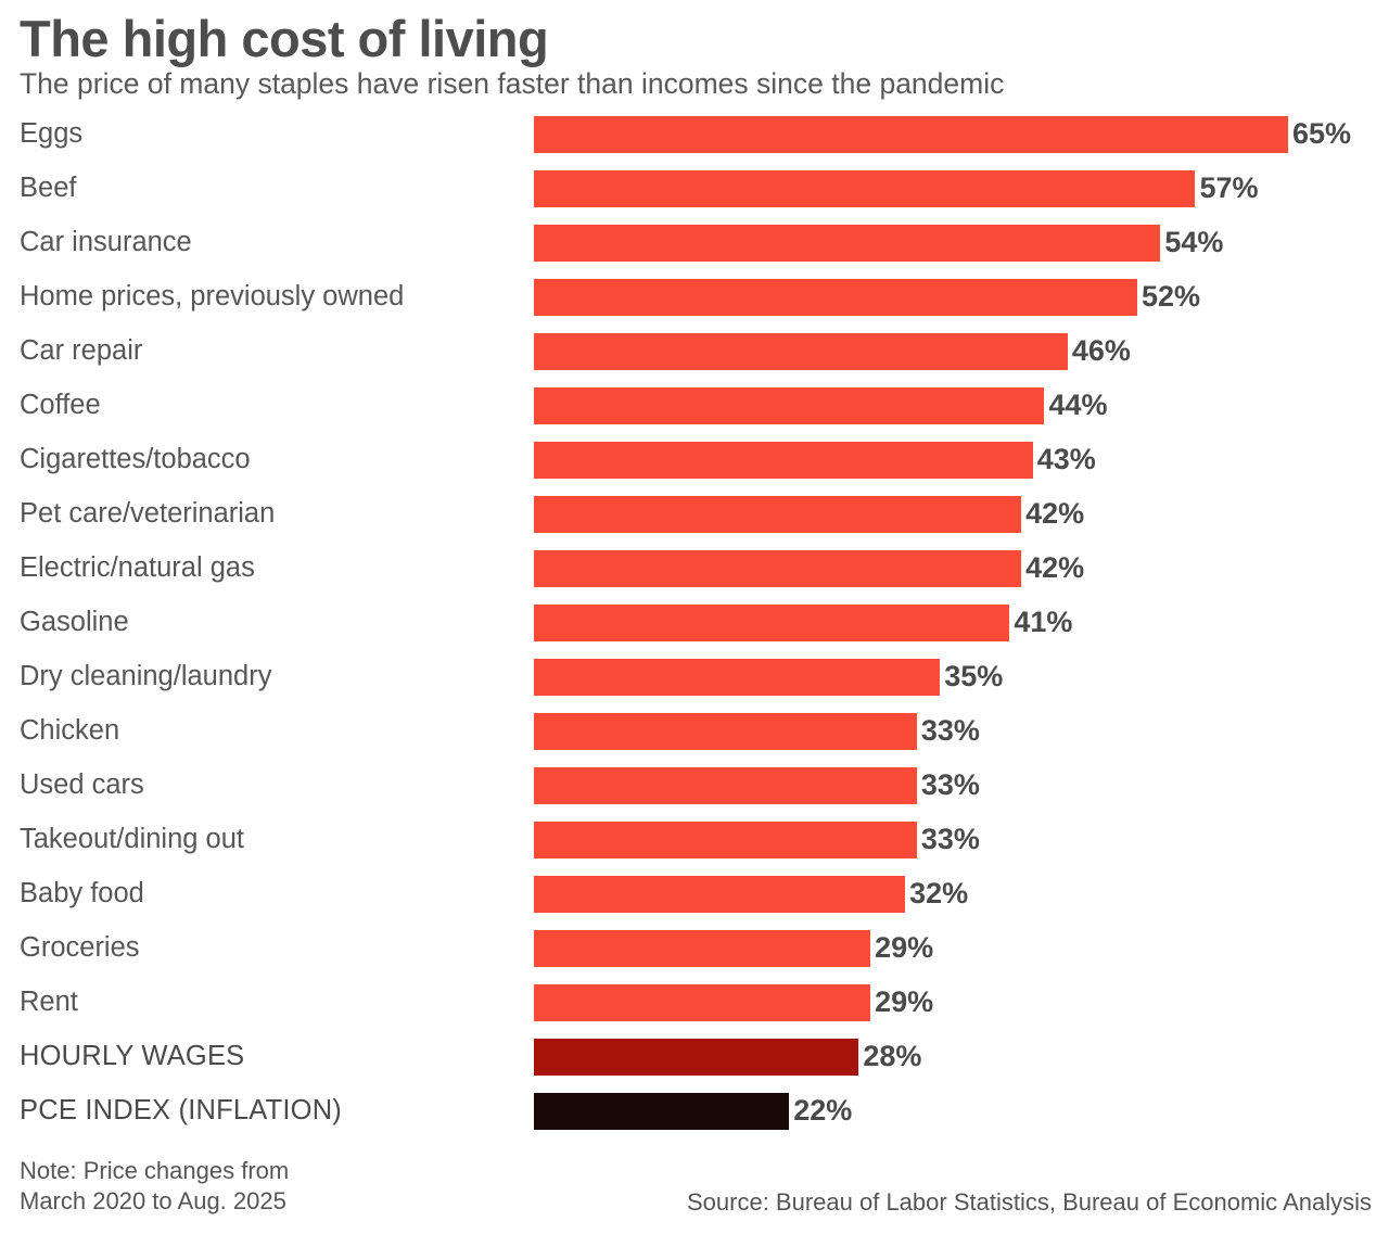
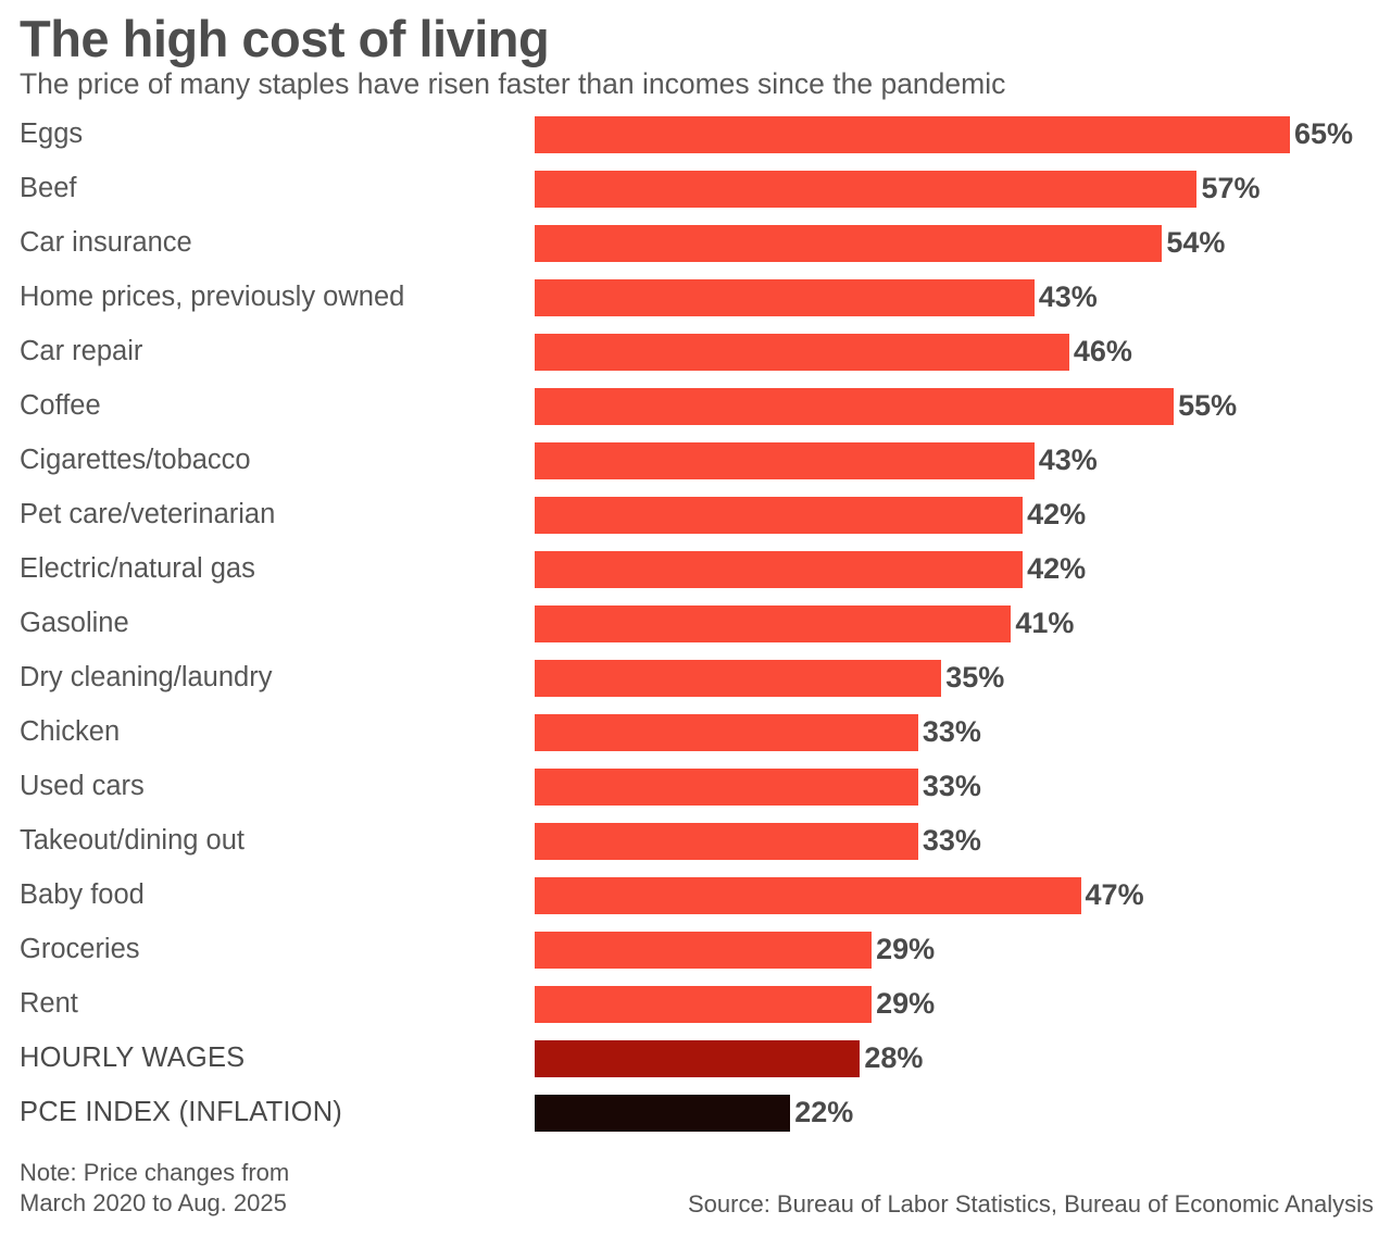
Home prices, previously owned: 52% -> 43%
Coffee: 44% -> 55%
Baby food: 32% -> 47%
